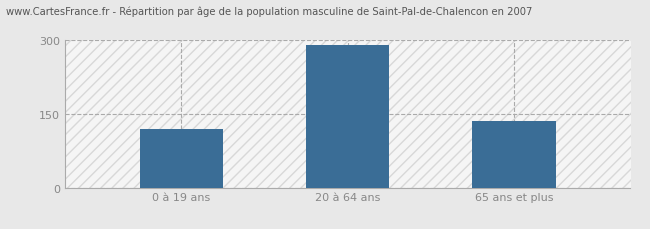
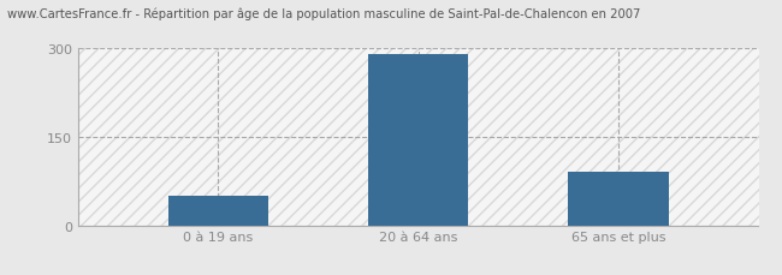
0 à 19 ans: 120 -> 50
65 ans et plus: 136 -> 90
